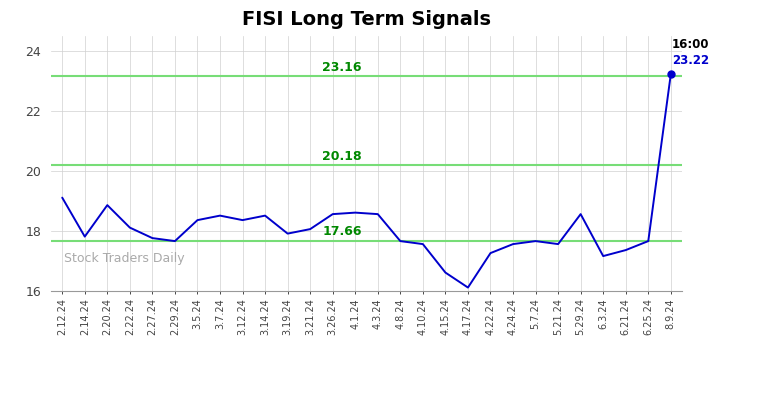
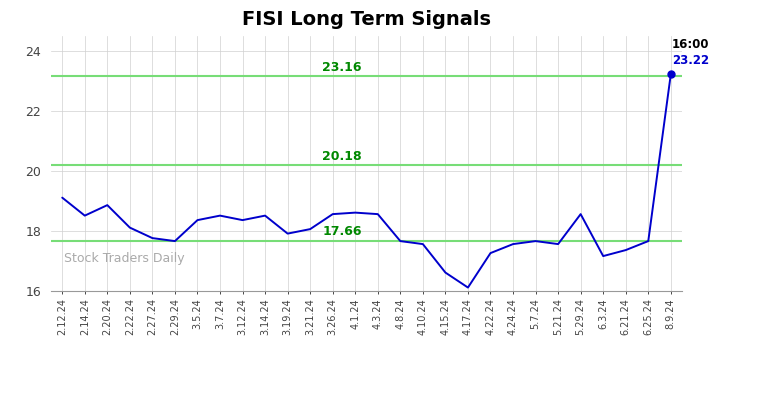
2.14.24: 17.80 -> 18.50
